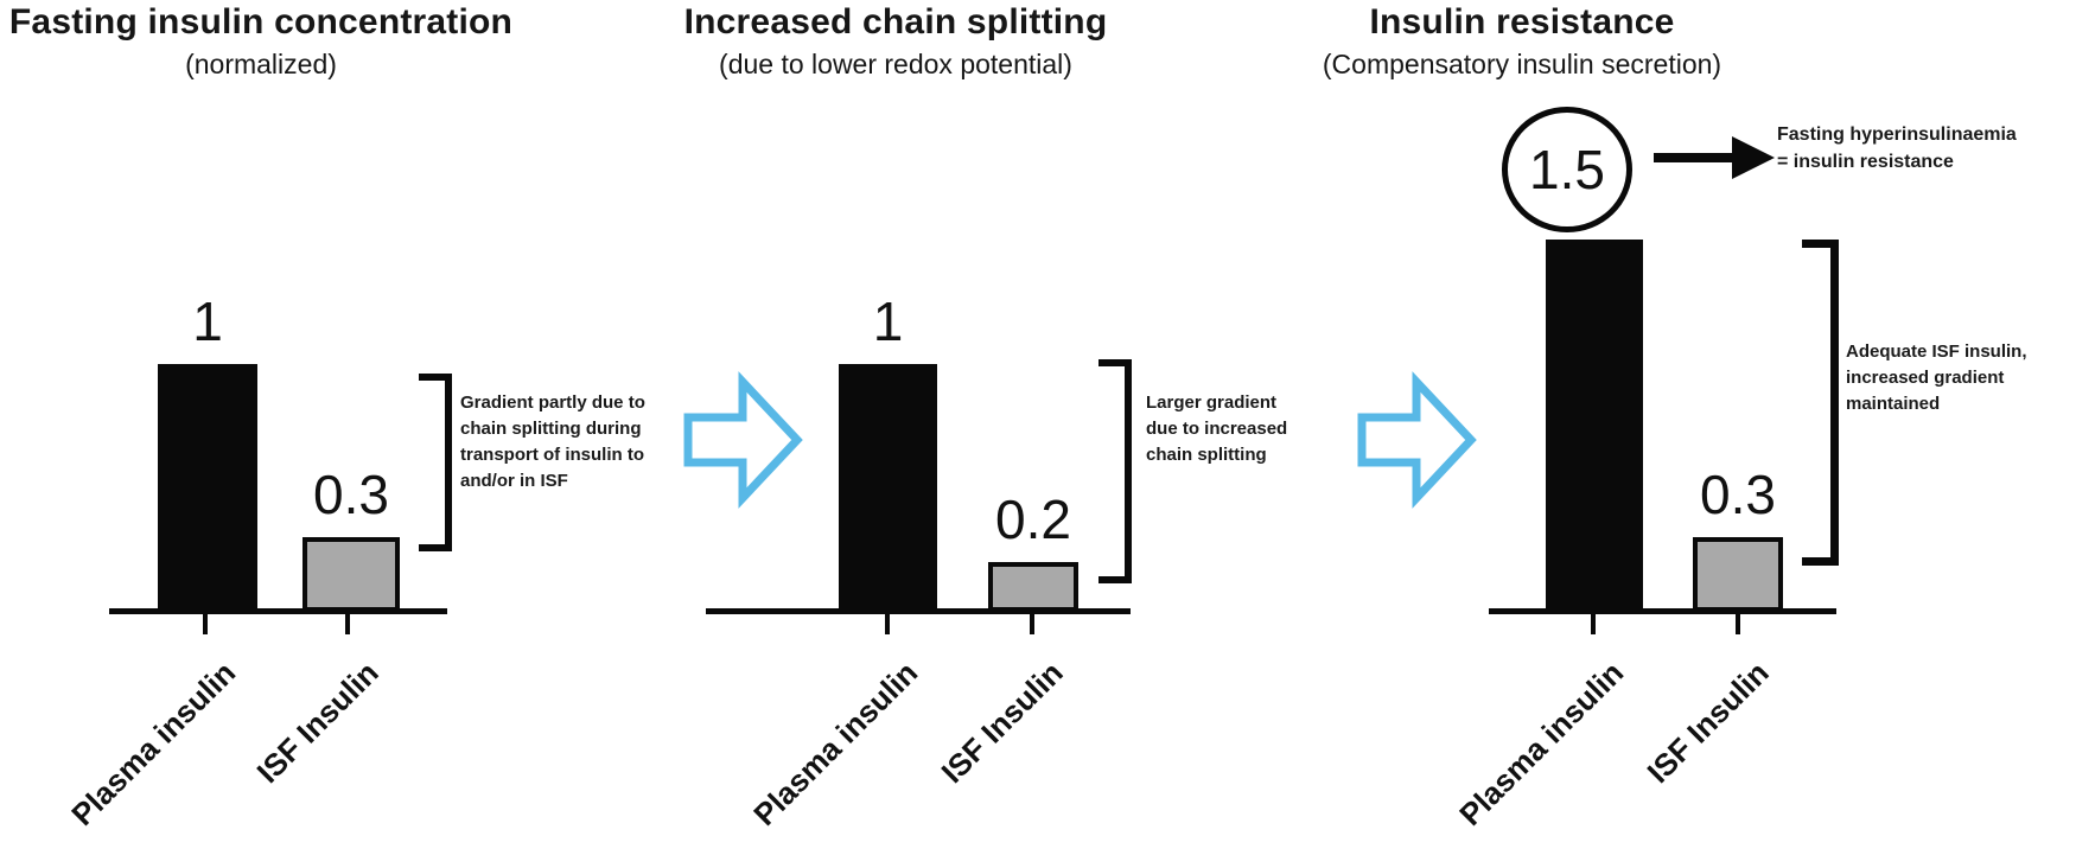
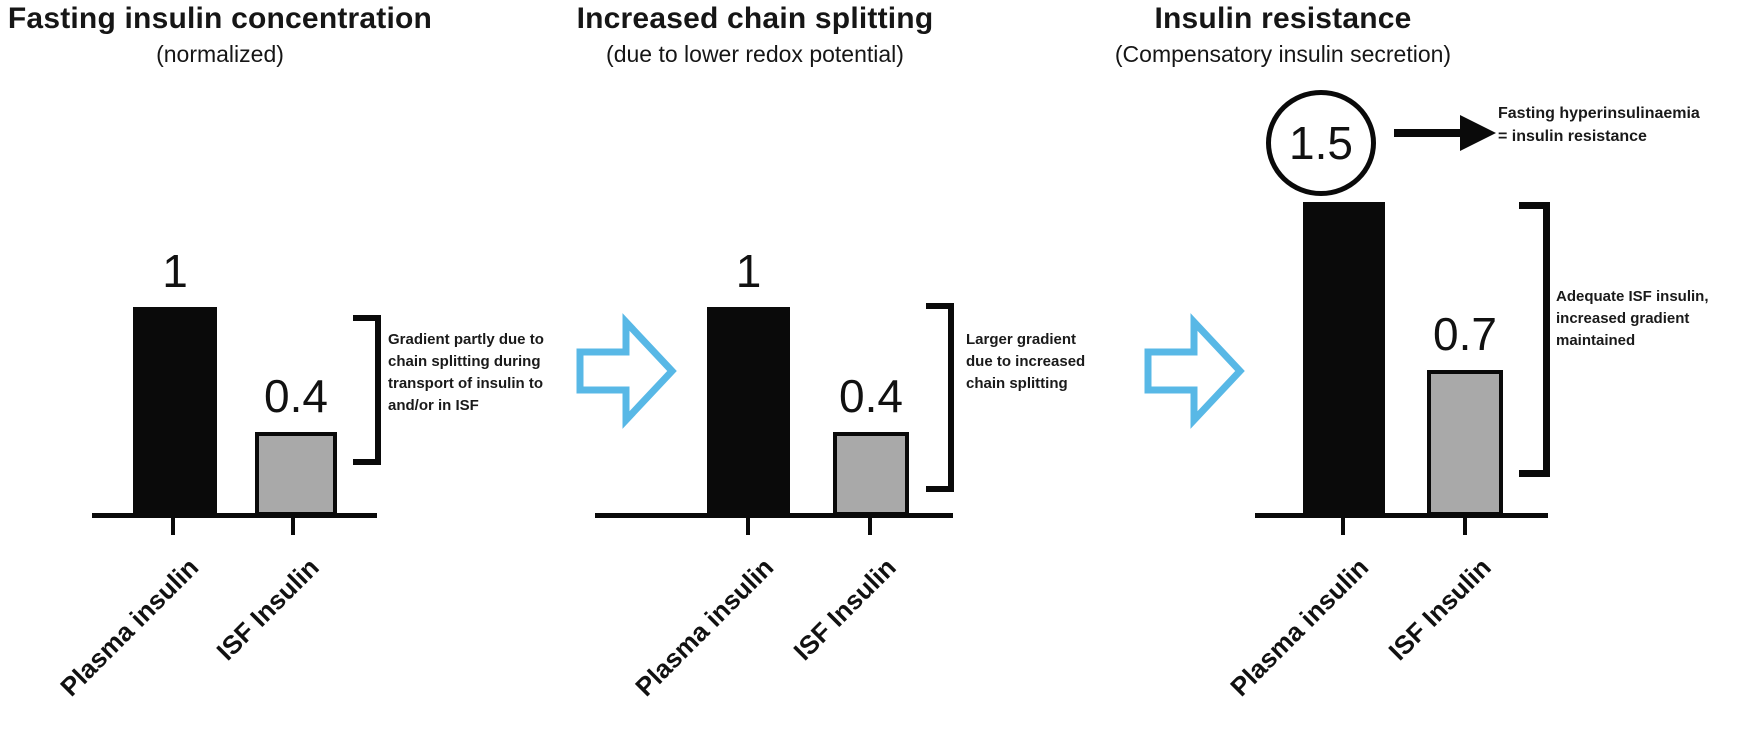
Fasting insulin concentration/ISF Insulin: 0.3 -> 0.4
Increased chain splitting/ISF Insulin: 0.2 -> 0.4
Insulin resistance/ISF Insulin: 0.3 -> 0.7
